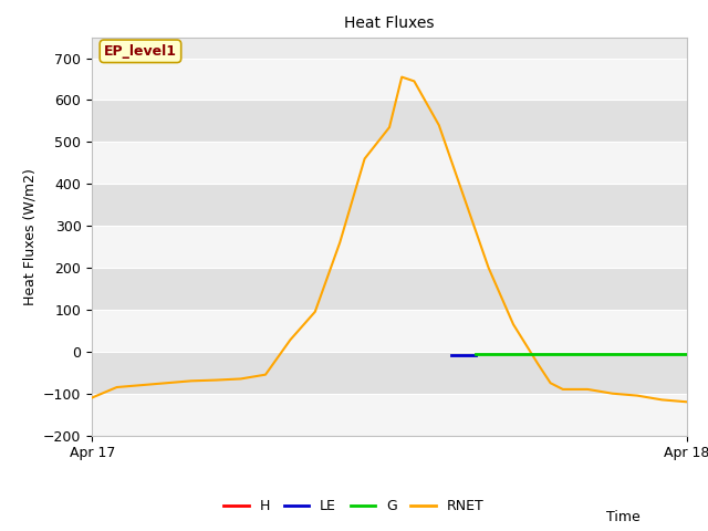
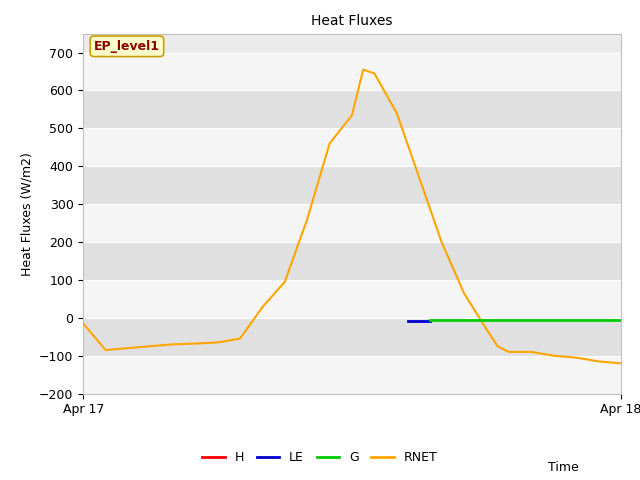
Apr 17: -110 -> -15
